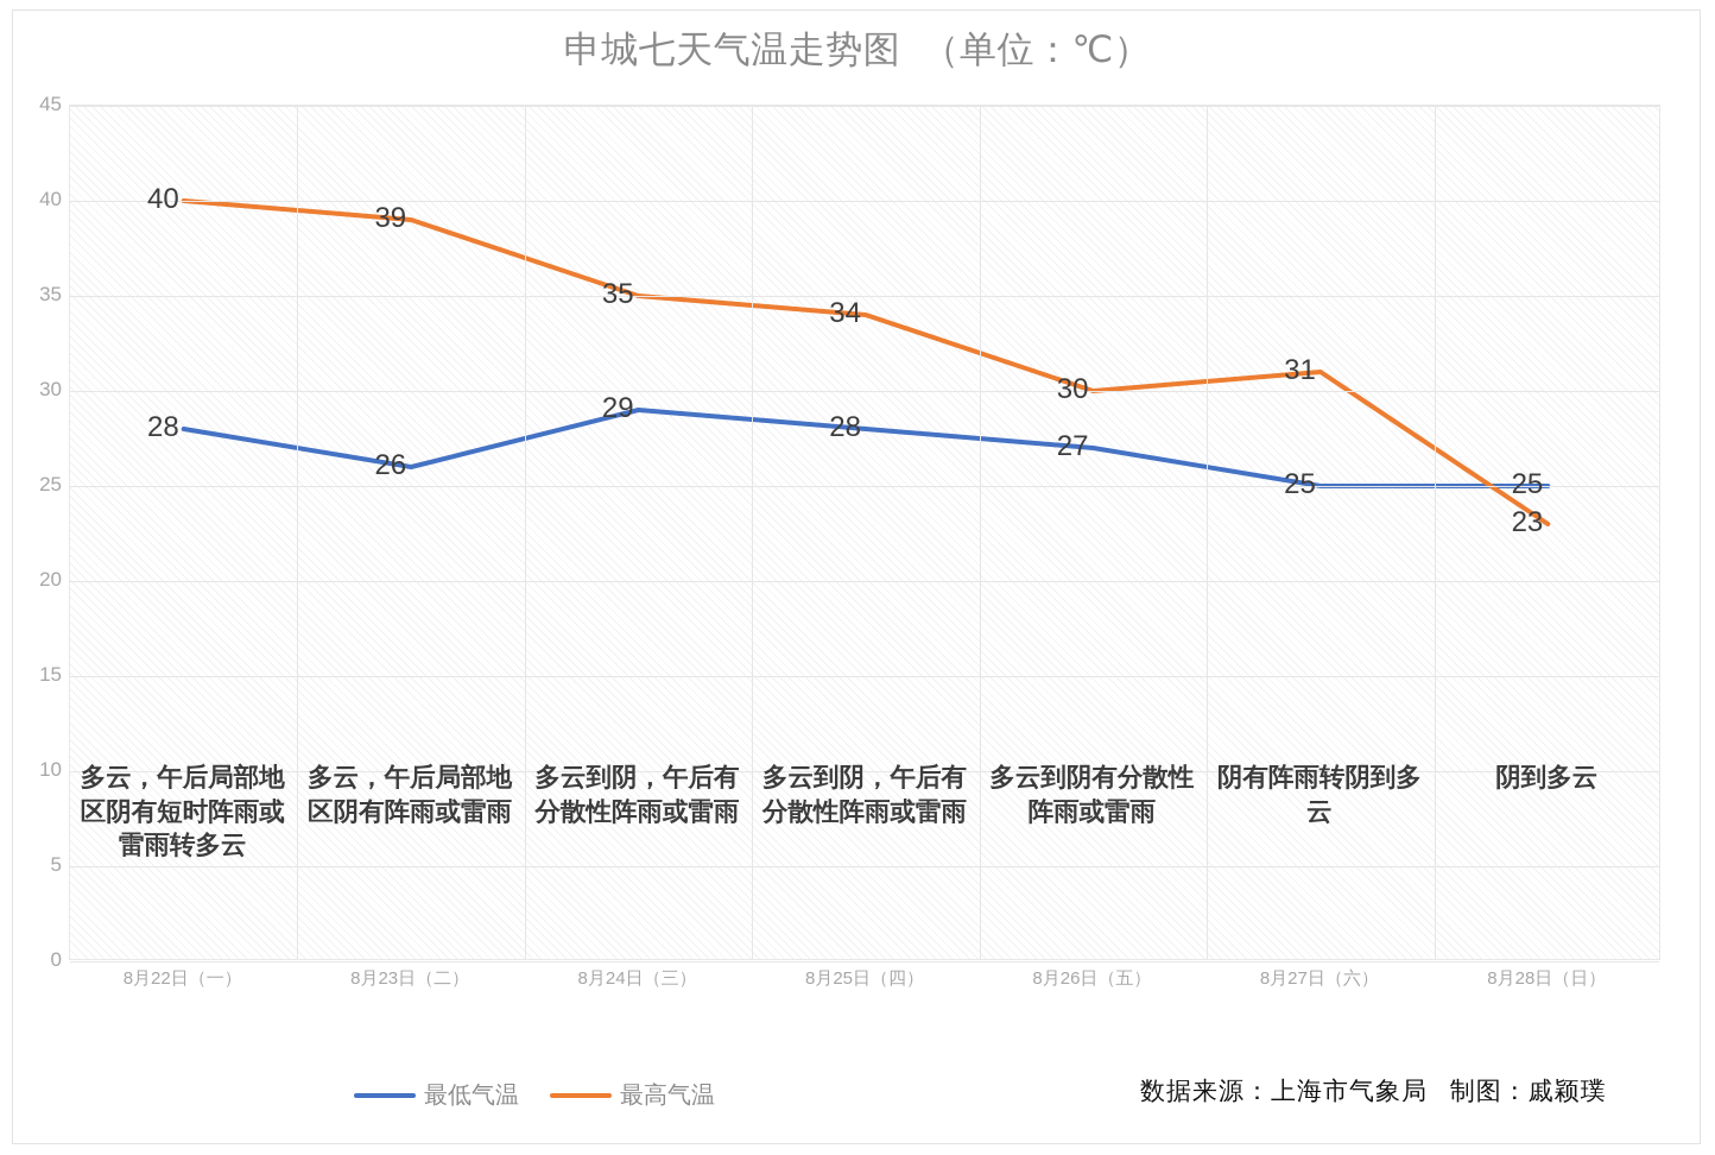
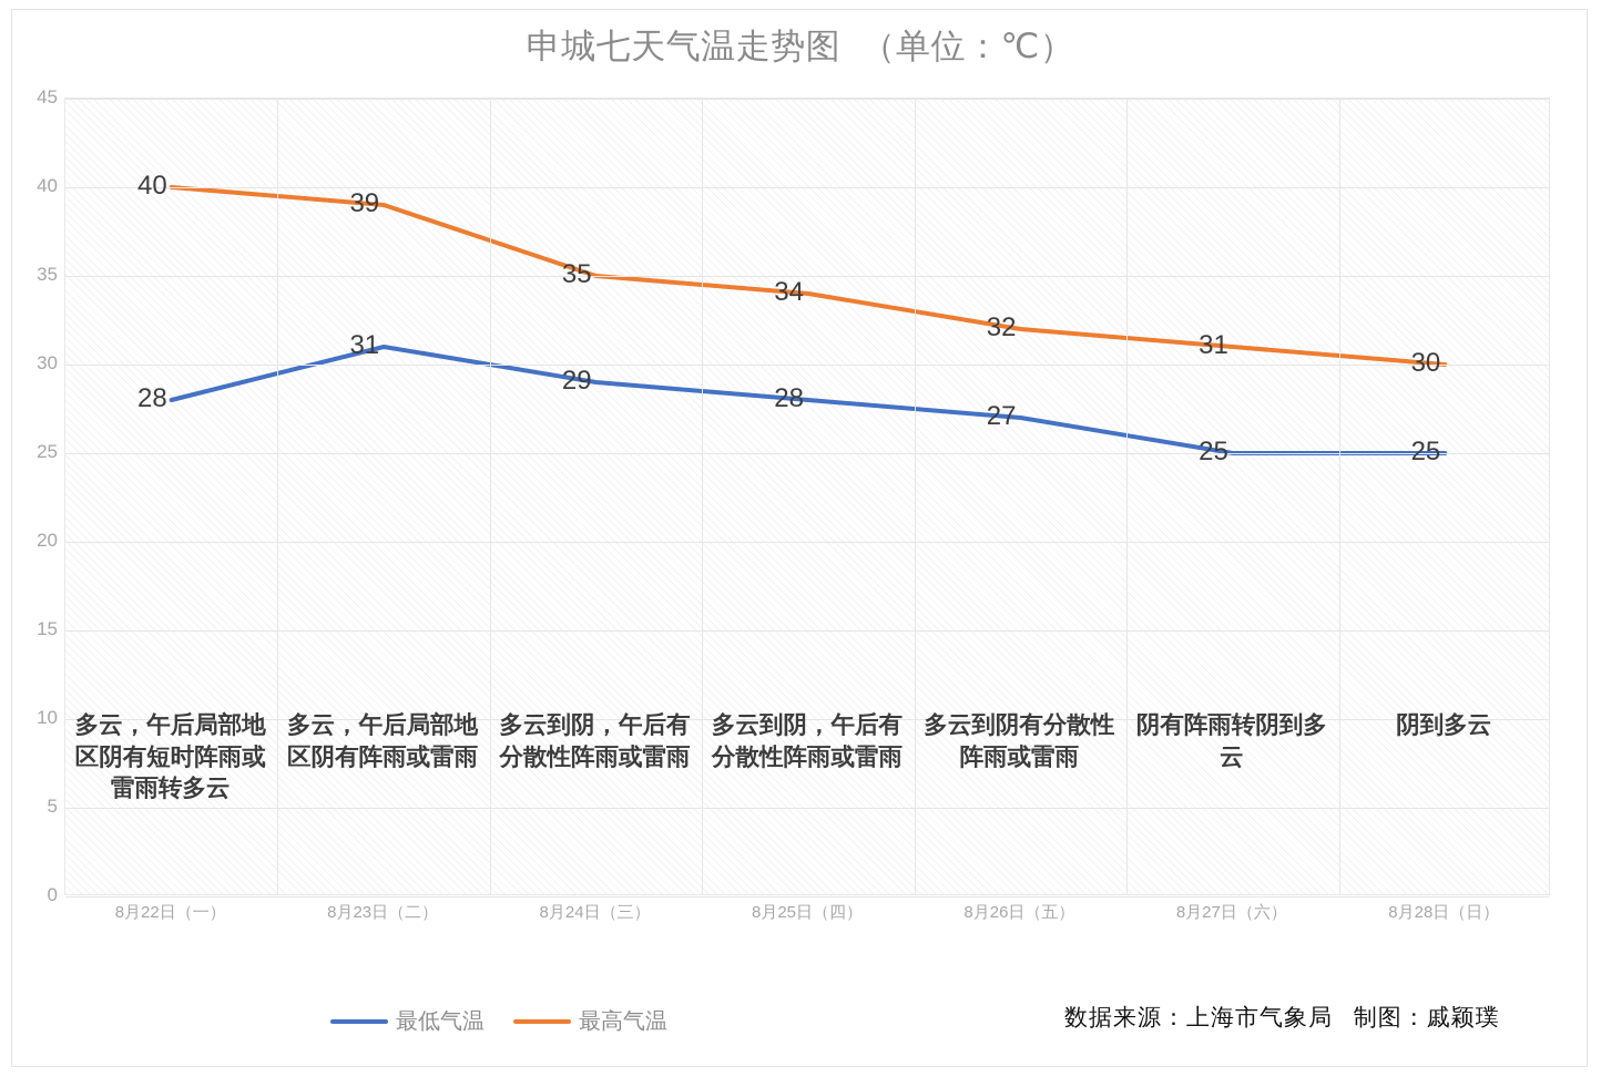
最低气温/8月23日（二）: 26 -> 31
最高气温/8月26日（五）: 30 -> 32
最高气温/8月28日（日）: 23 -> 30
